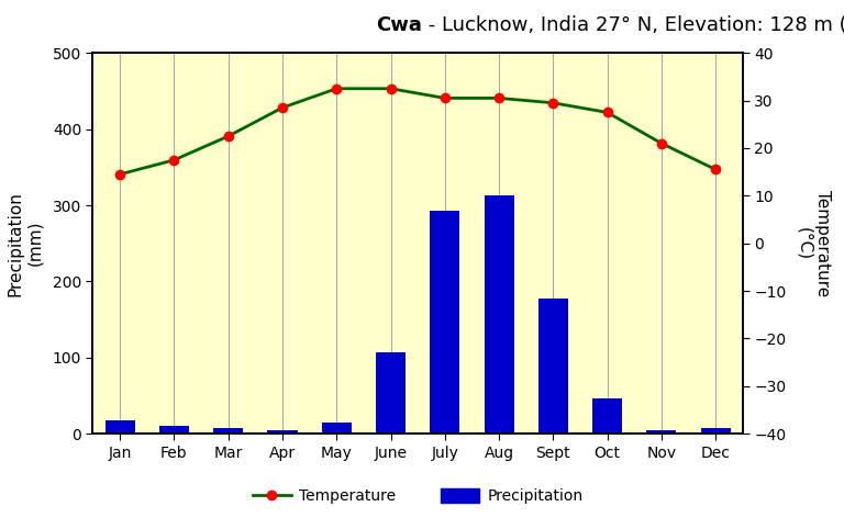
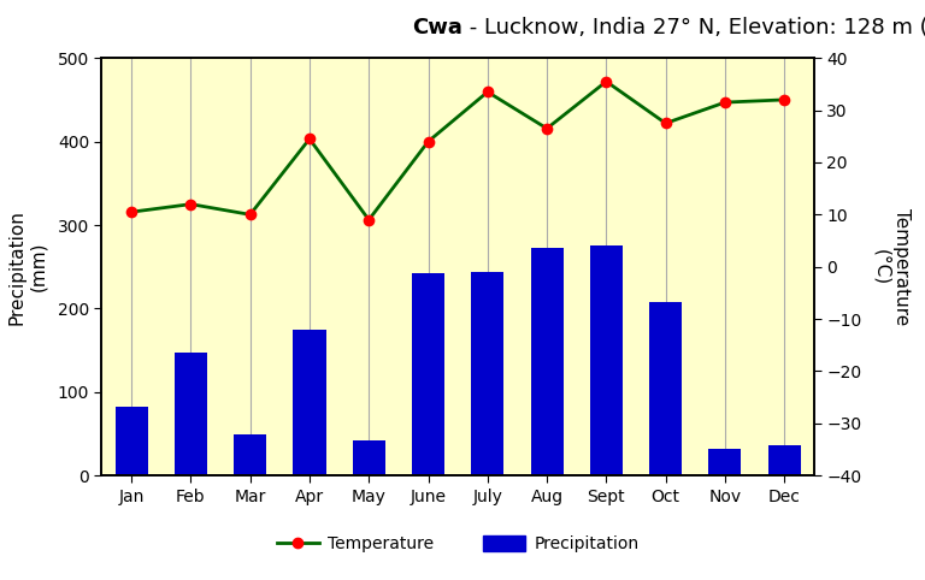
Precipitation/Jan: 18 -> 82
Temperature/Jan: 14.5 -> 10.5
Precipitation/Feb: 10 -> 148
Temperature/Feb: 17.5 -> 12.0
Precipitation/Mar: 7 -> 50
Temperature/Mar: 22.5 -> 10.0
Precipitation/Apr: 4 -> 174
Temperature/Apr: 28.5 -> 24.5
Precipitation/May: 15 -> 42
Temperature/May: 32.5 -> 9.0
Precipitation/June: 107 -> 242
Temperature/June: 32.5 -> 24.0
Precipitation/July: 293 -> 244
Temperature/July: 30.5 -> 33.5
Precipitation/Aug: 313 -> 272
Temperature/Aug: 30.5 -> 26.5
Precipitation/Sept: 177 -> 276
Temperature/Sept: 29.5 -> 35.5
Precipitation/Oct: 46 -> 208
Precipitation/Nov: 4 -> 32
Temperature/Nov: 21.0 -> 31.5
Precipitation/Dec: 7 -> 36
Temperature/Dec: 15.5 -> 32.0
